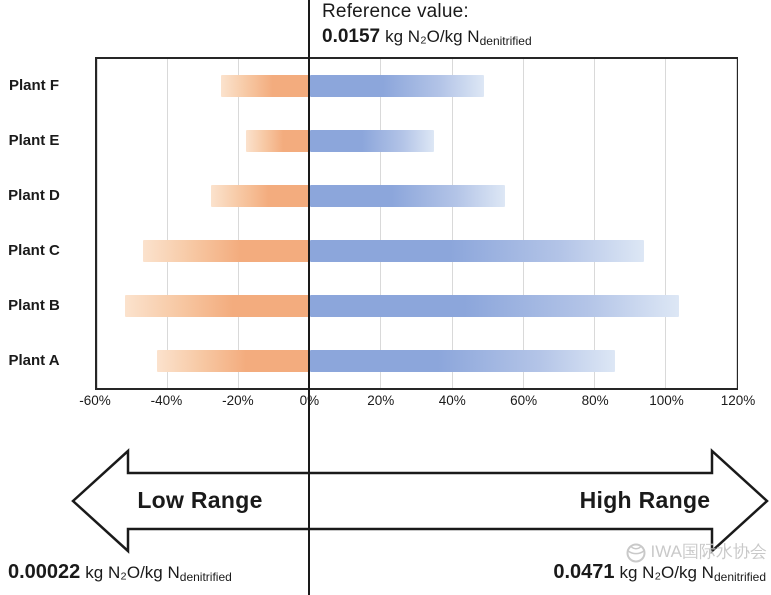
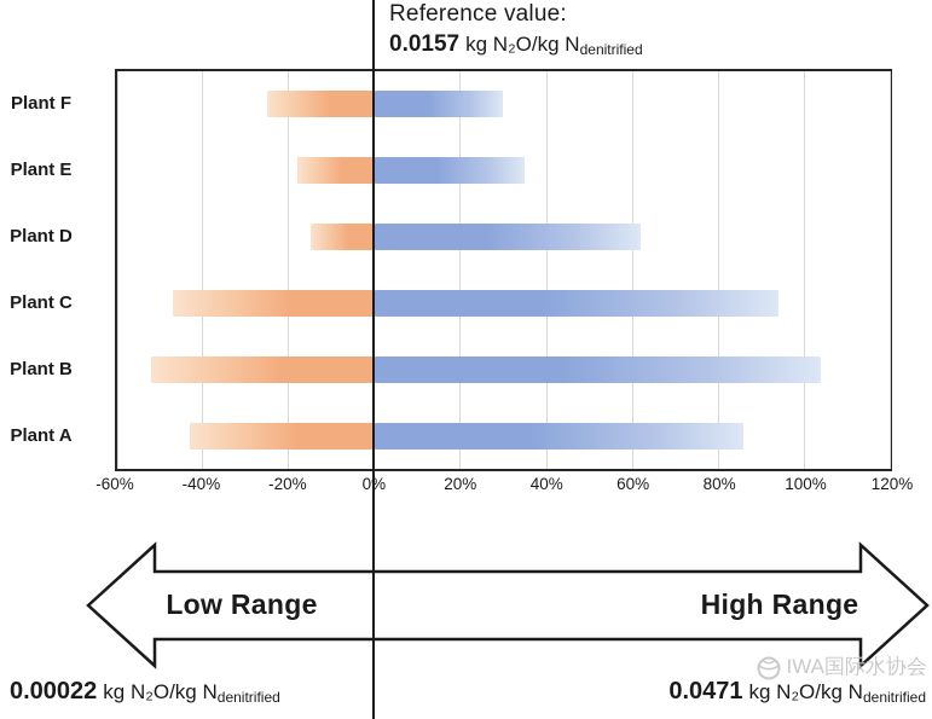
High Range/Plant F: 49% -> 30%
Low Range/Plant D: -28% -> -15%
High Range/Plant D: 55% -> 62%
